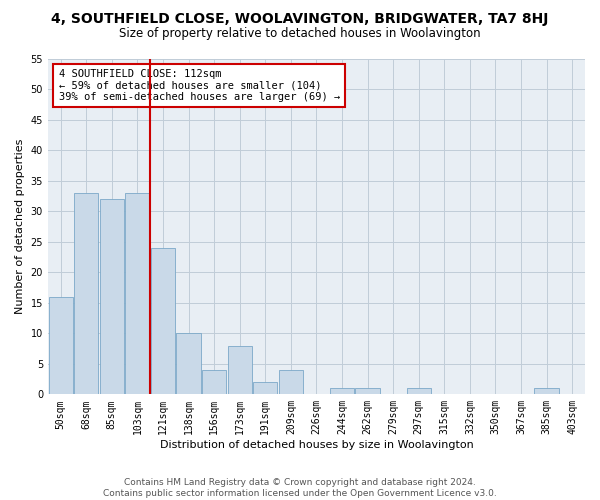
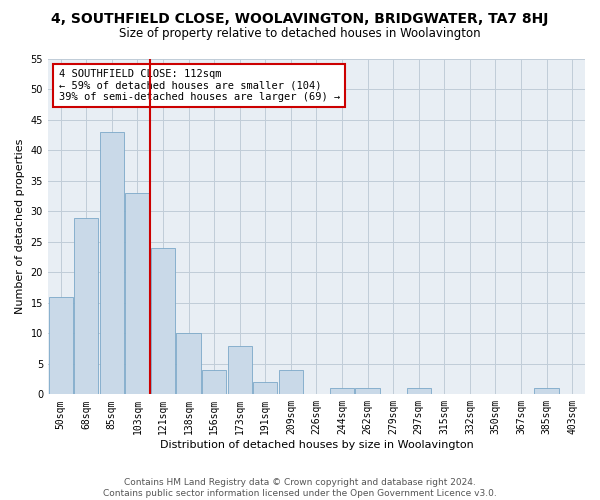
68sqm: 33 -> 29
85sqm: 32 -> 43
